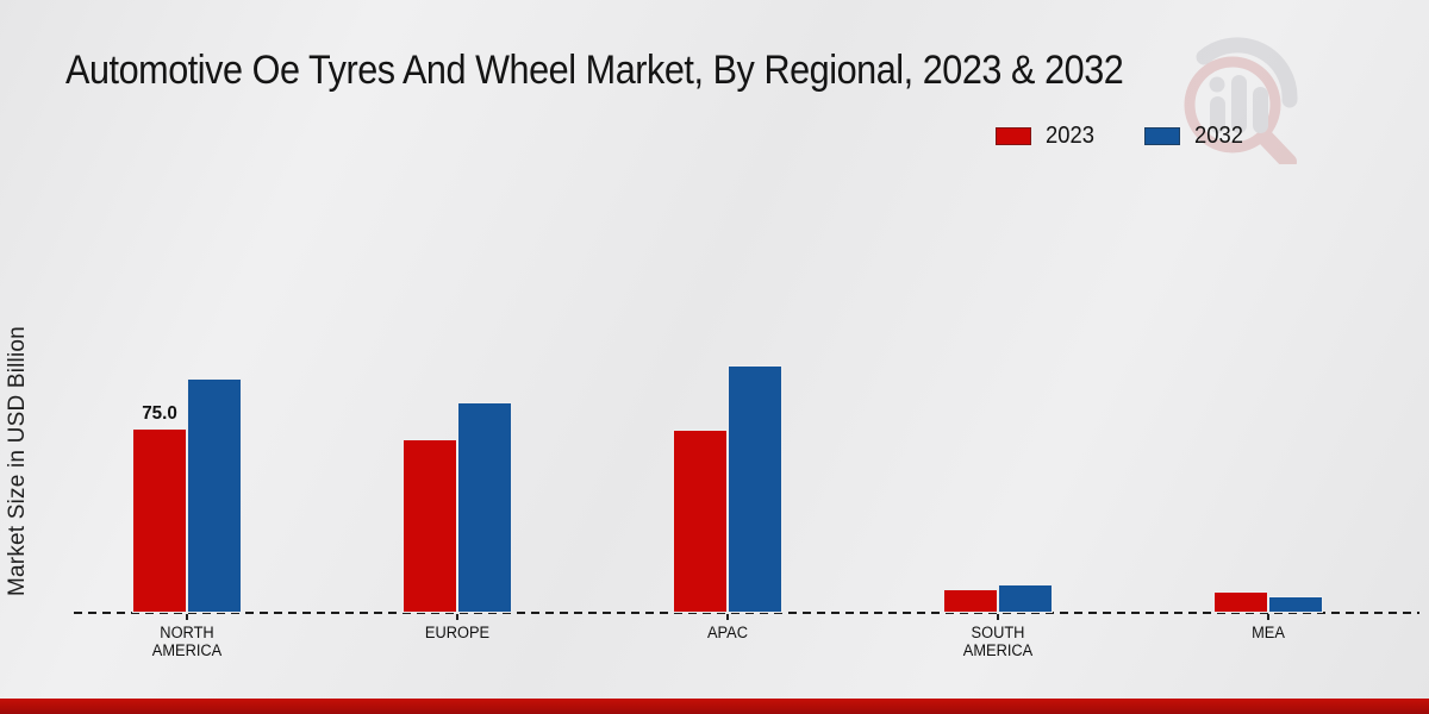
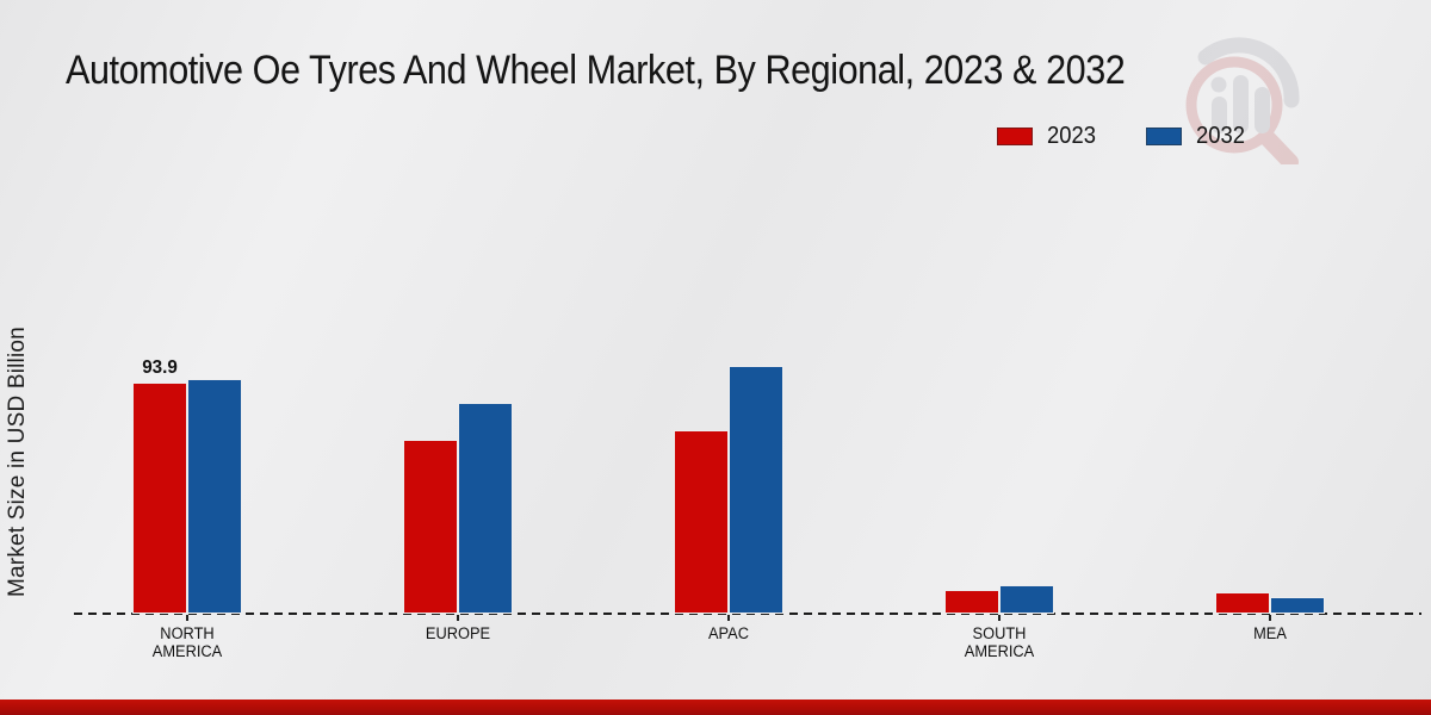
2023/NORTH AMERICA: 75.0 -> 93.9
